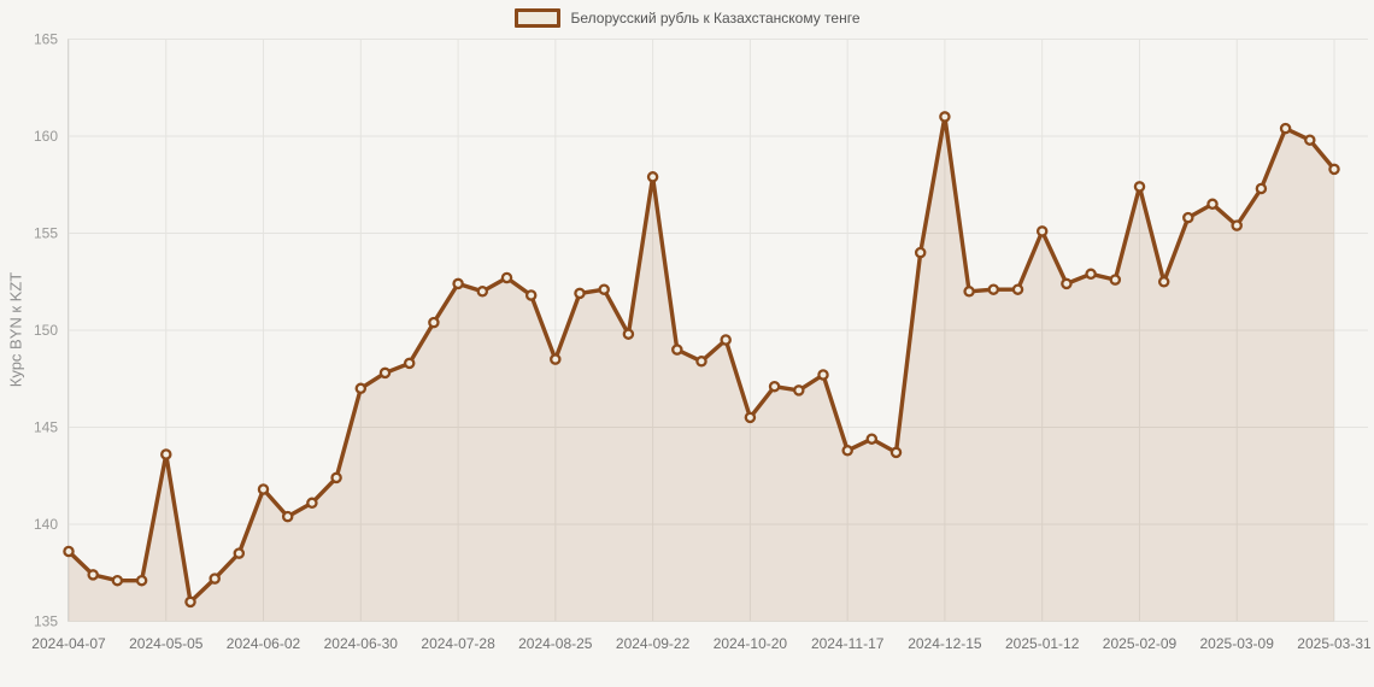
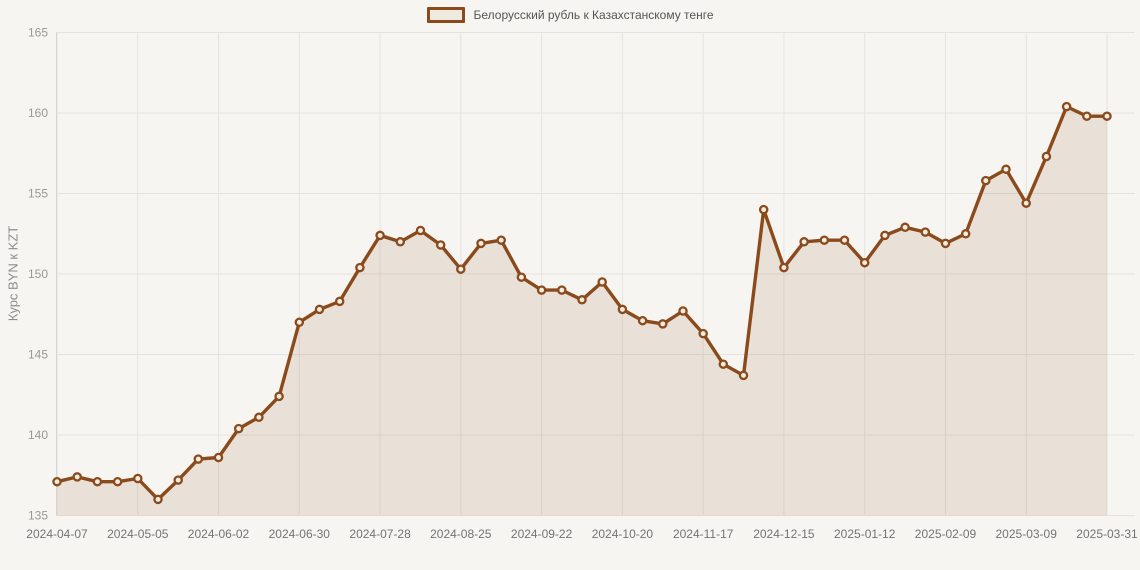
2024-04-07: 138.6 -> 137.1
2024-05-05: 143.6 -> 137.3
2024-06-02: 141.8 -> 138.6
2024-08-25: 148.5 -> 150.3
2024-09-22: 157.9 -> 149.0
2024-10-20: 145.5 -> 147.8
2024-11-17: 143.8 -> 146.3
2024-12-15: 161.0 -> 150.4
2025-01-12: 155.1 -> 150.7
2025-02-09: 157.4 -> 151.9
2025-03-09: 155.4 -> 154.4
2025-03-31: 158.3 -> 159.8
